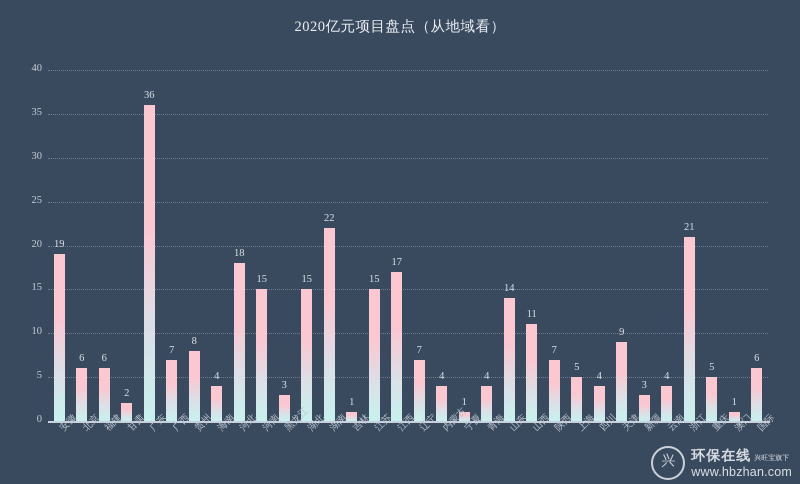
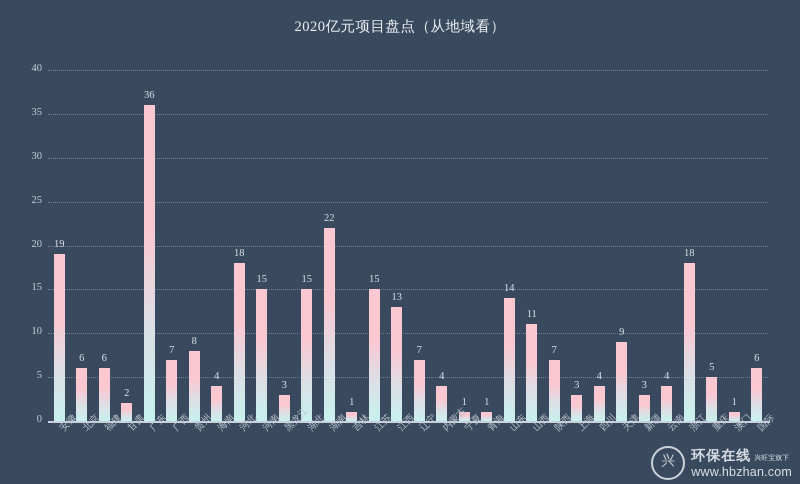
江西: 17 -> 13
青海: 4 -> 1
上海: 5 -> 3
浙江: 21 -> 18
